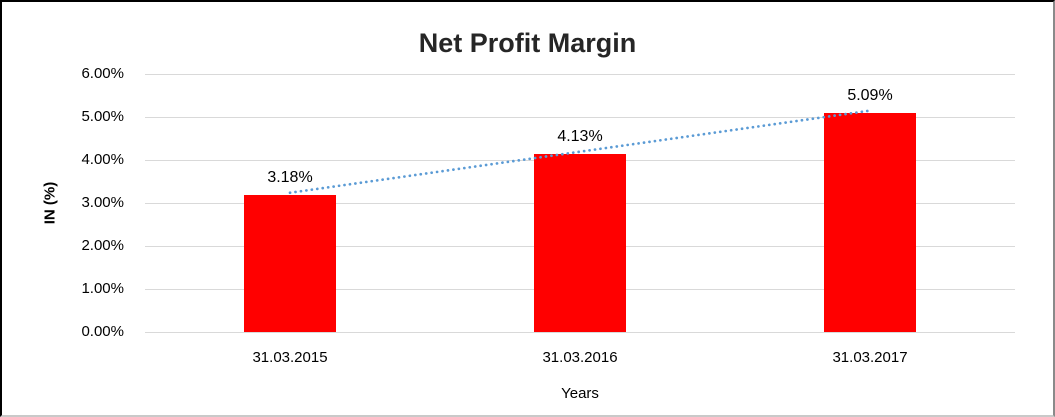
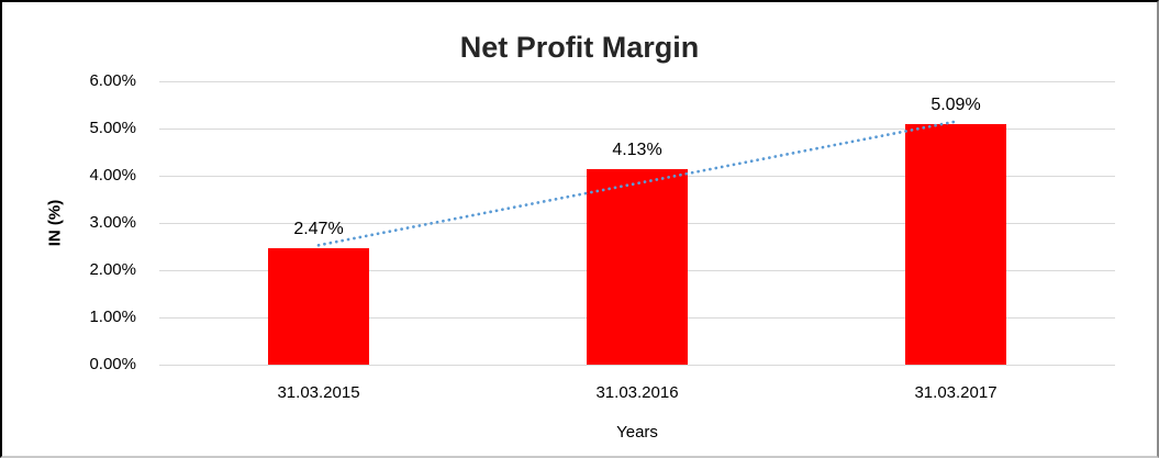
31.03.2015: 3.18% -> 2.47%
